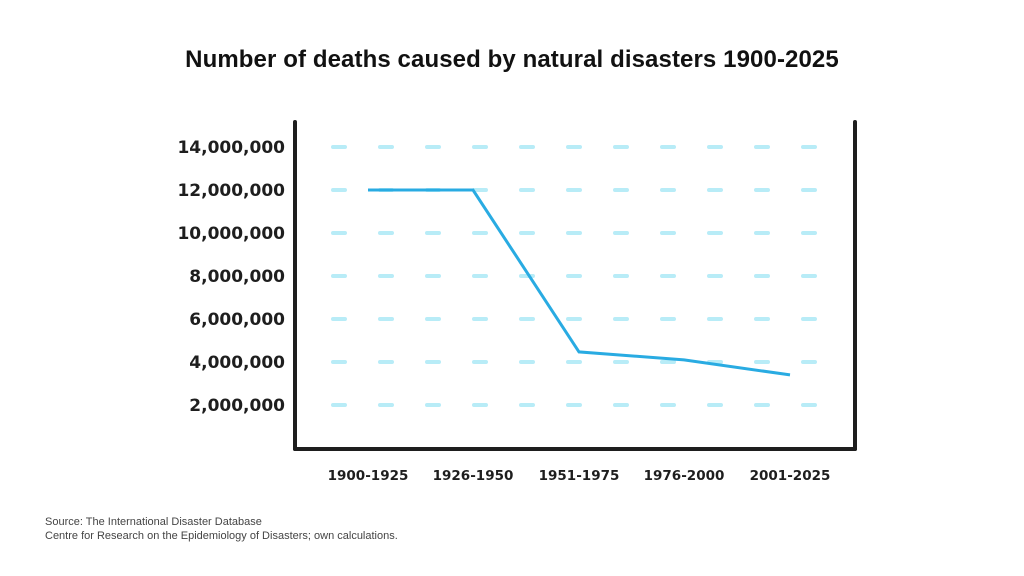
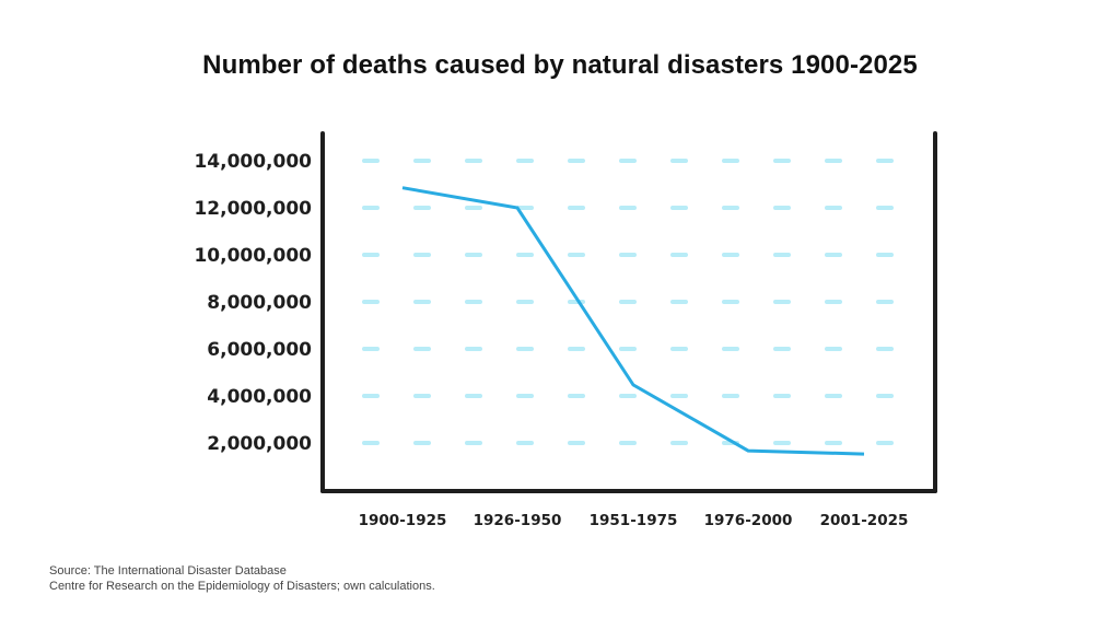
1900-1925: 12000000 -> 12800000
1976-2000: 4100000 -> 1700000
2001-2025: 3400000 -> 1500000
